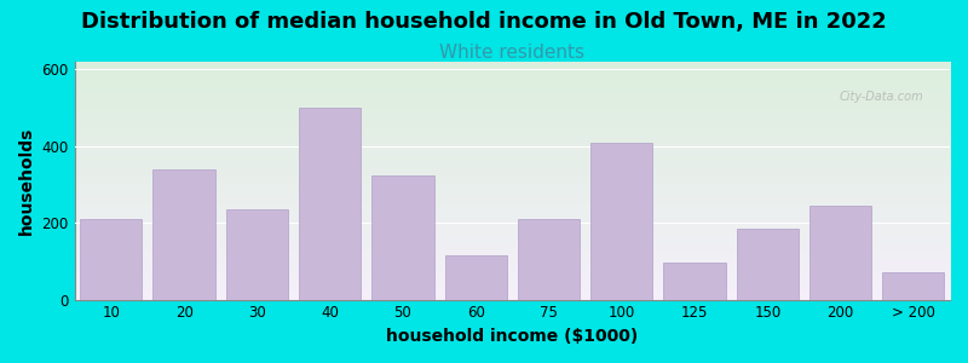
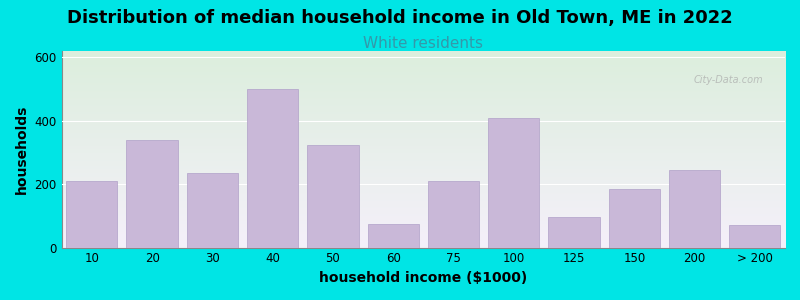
60: 115 -> 75
